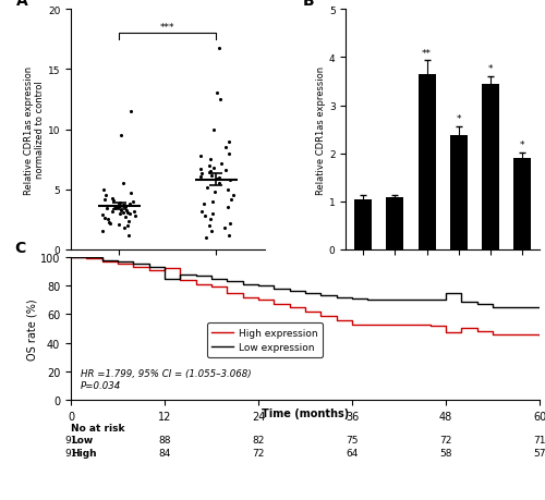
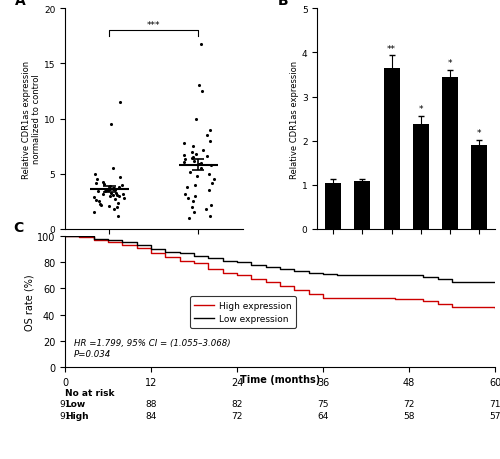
High expression/12: 92 -> 87
Low expression/12: 85 -> 90
High expression/48: 47 -> 52
Low expression/48: 75 -> 70
